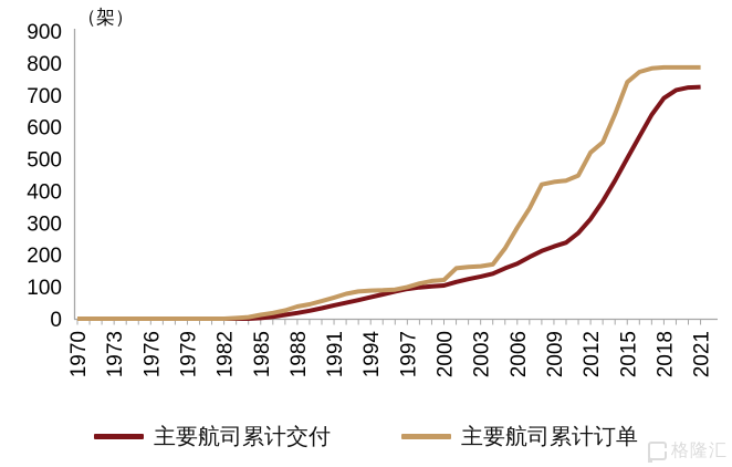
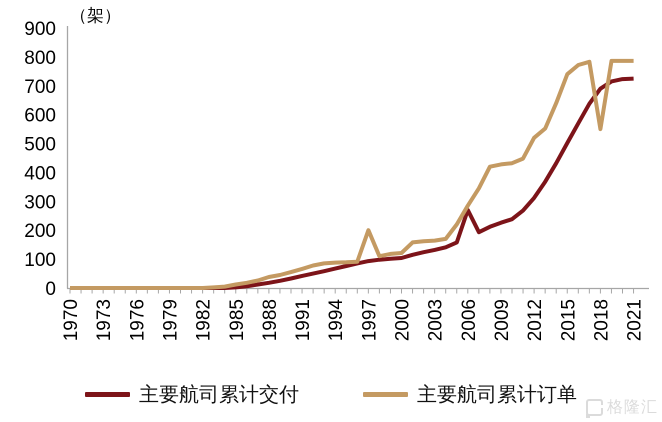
主要航司累计订单/1997: 100 -> 200
主要航司累计交付/2006: 170 -> 270
主要航司累计订单/2018: 790 -> 550
